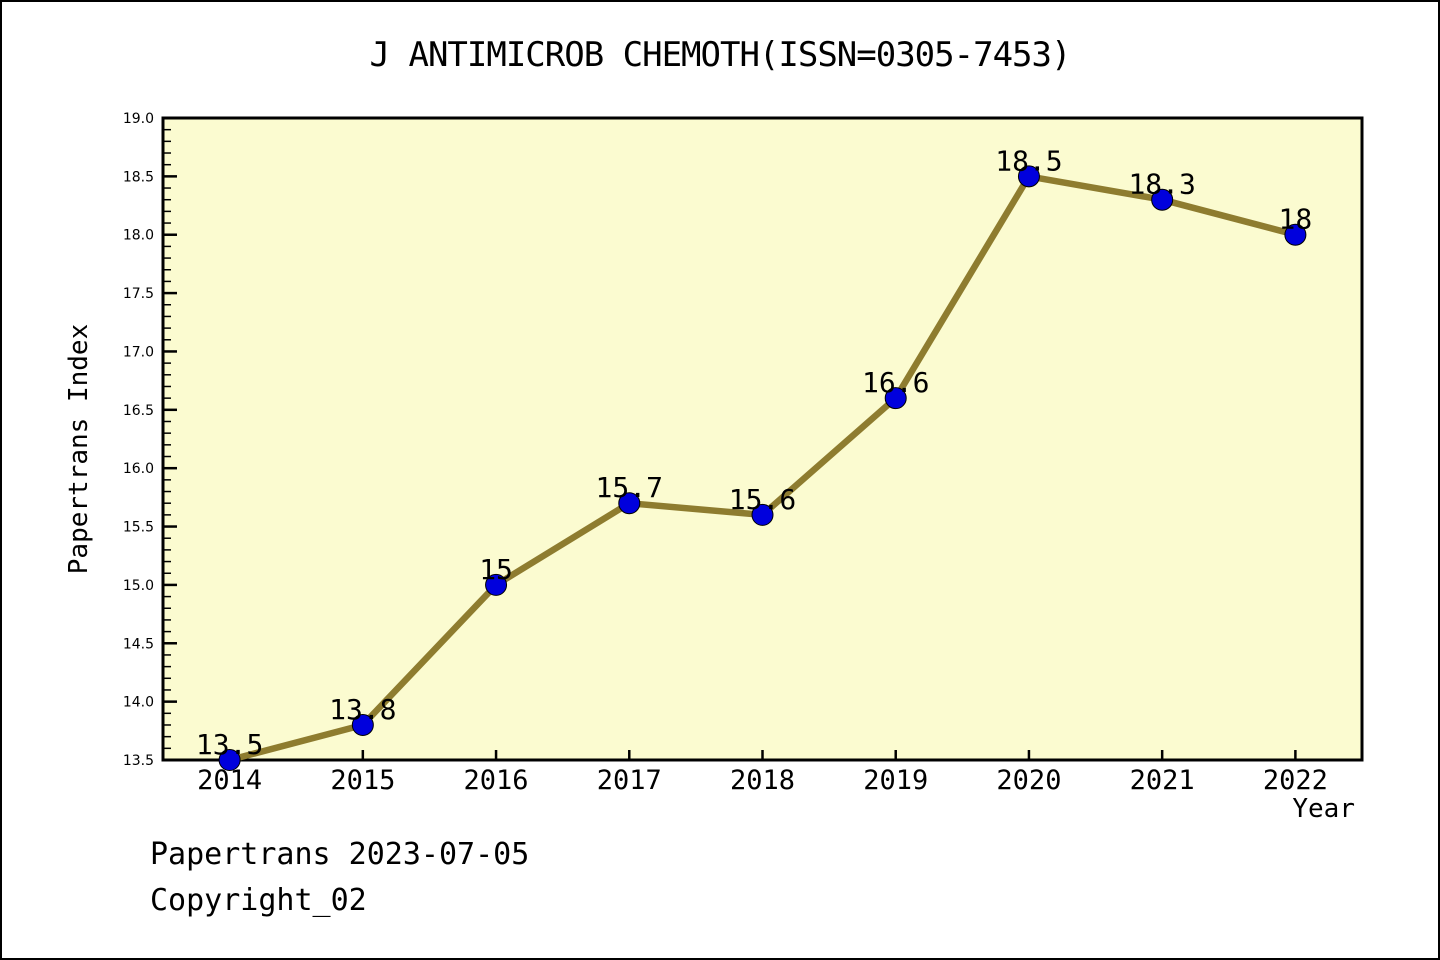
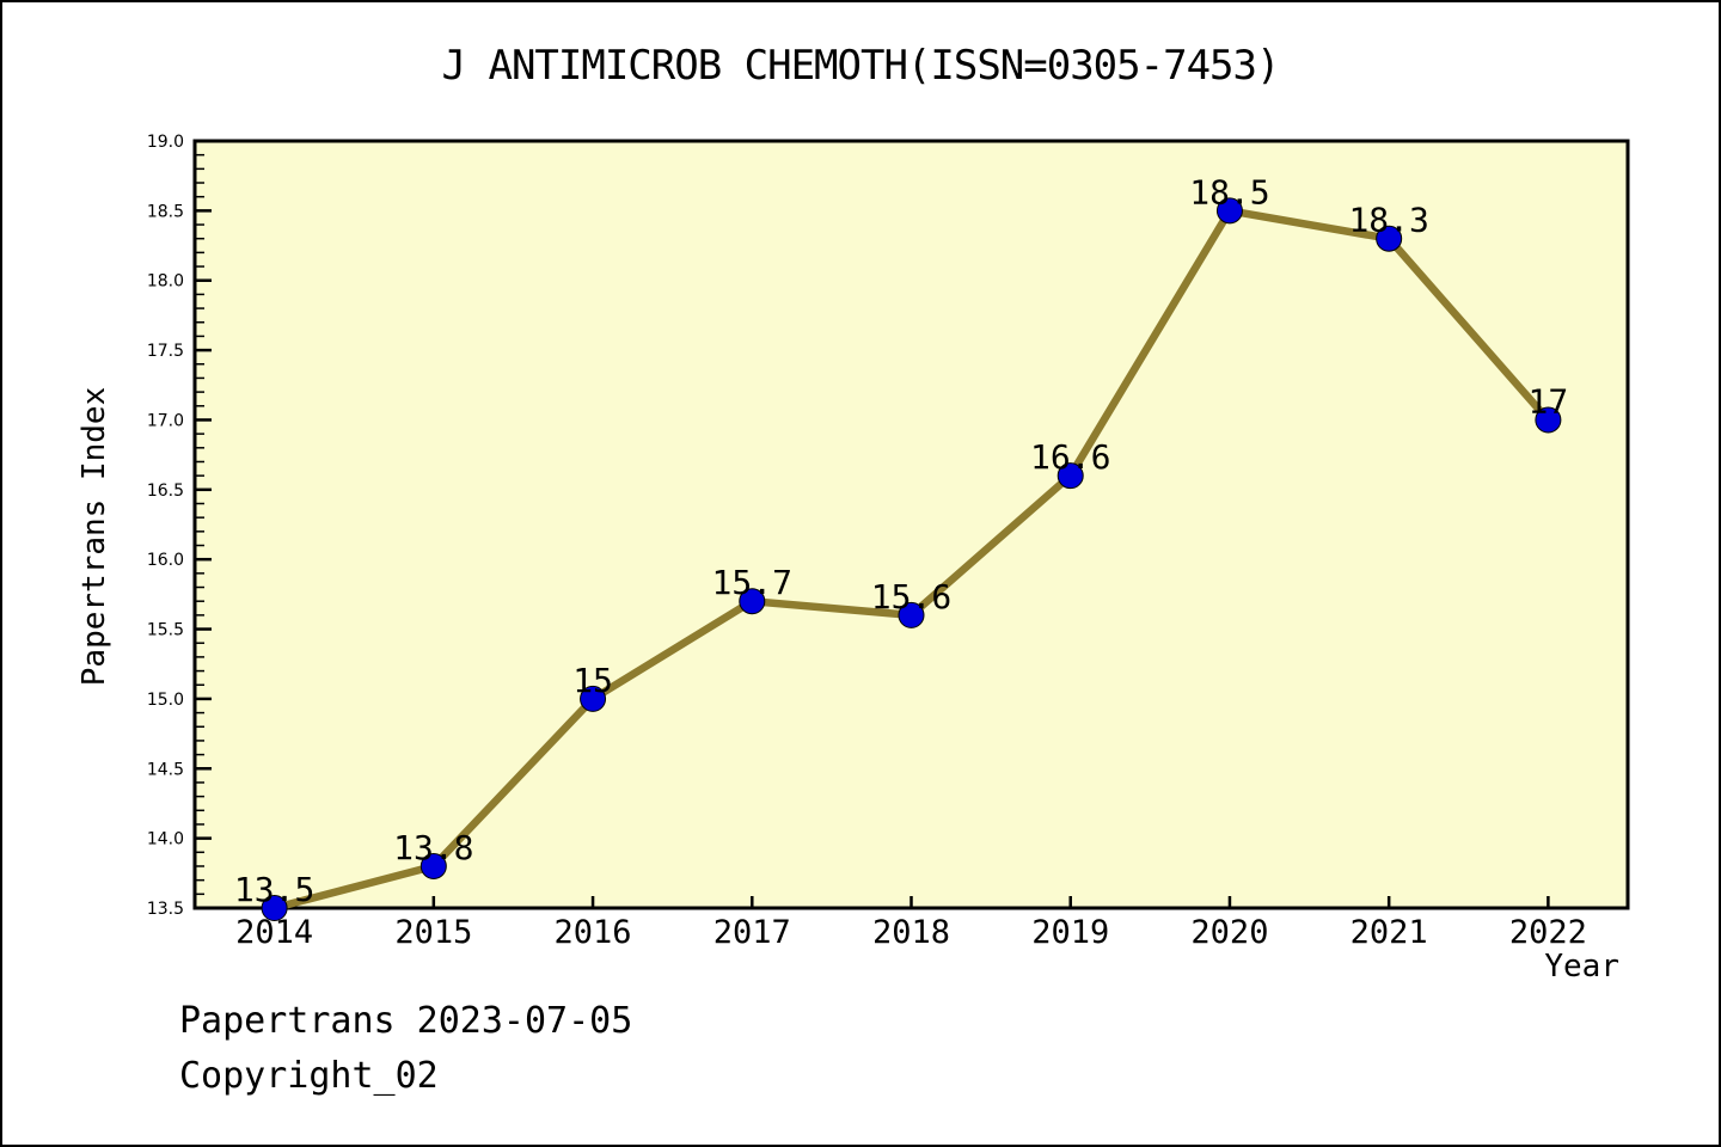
2022: 18 -> 17
